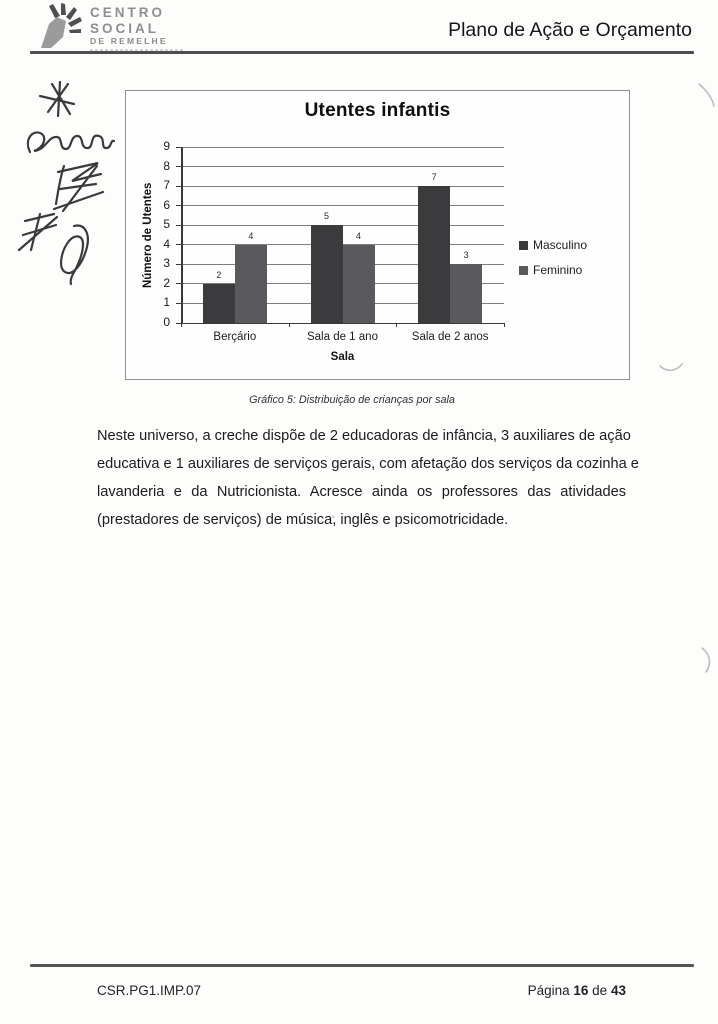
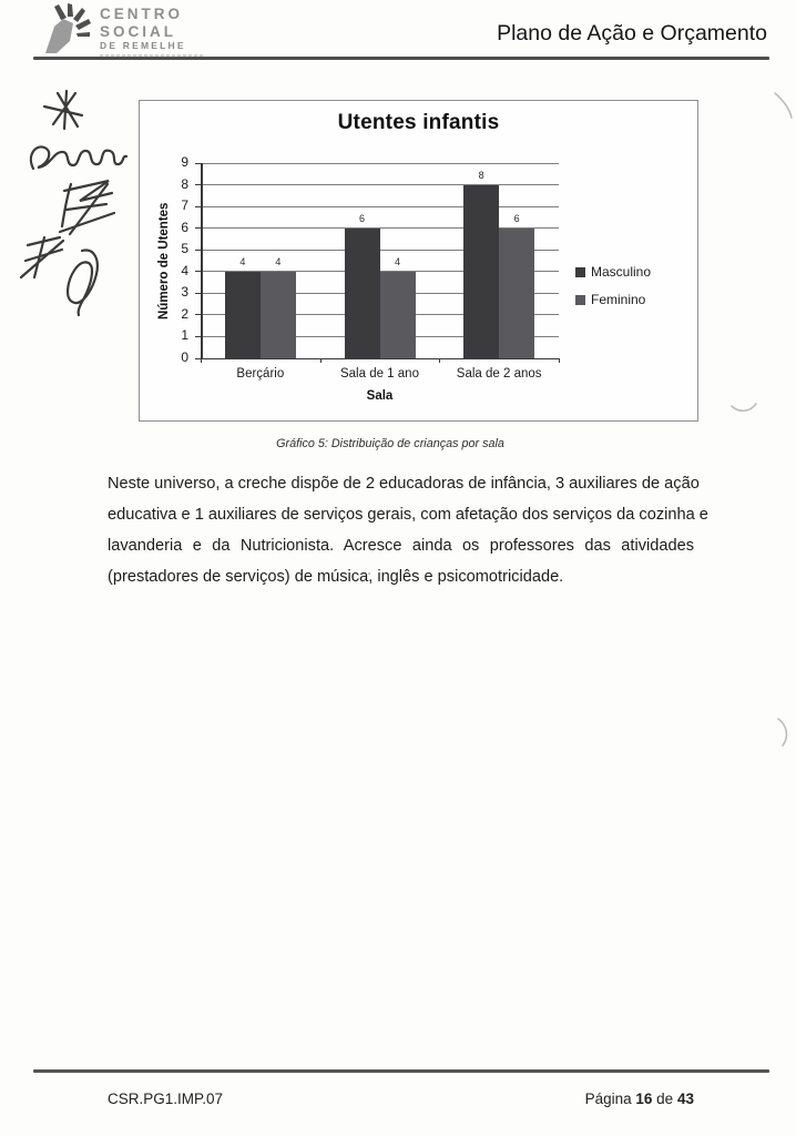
Masculino/Berçário: 2 -> 4
Masculino/Sala de 1 ano: 5 -> 6
Masculino/Sala de 2 anos: 7 -> 8
Feminino/Sala de 2 anos: 3 -> 6
